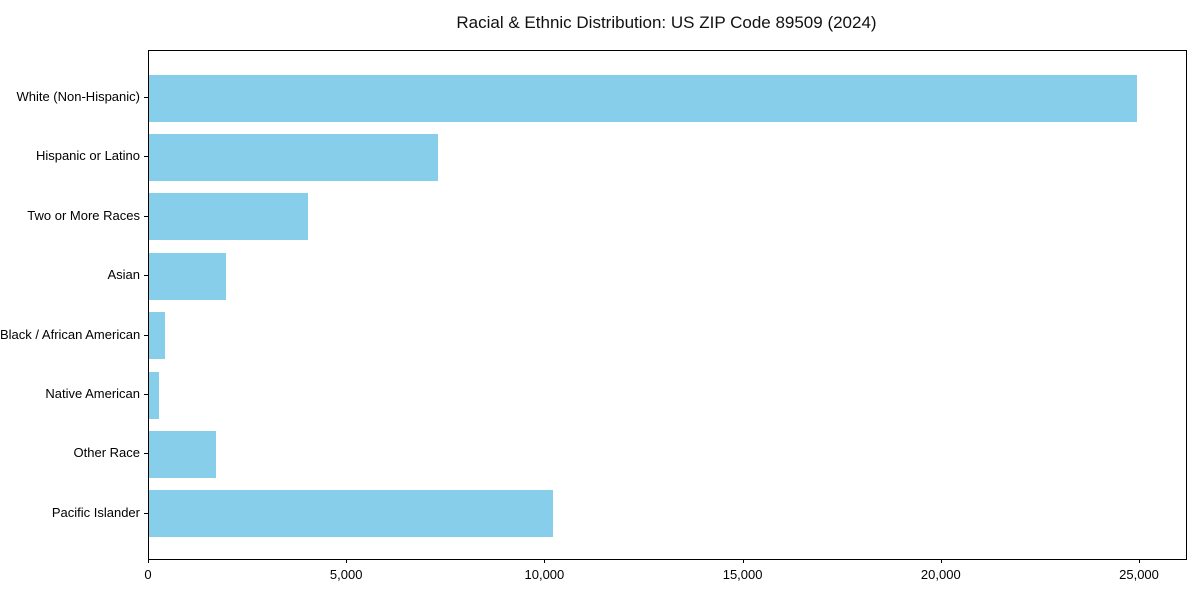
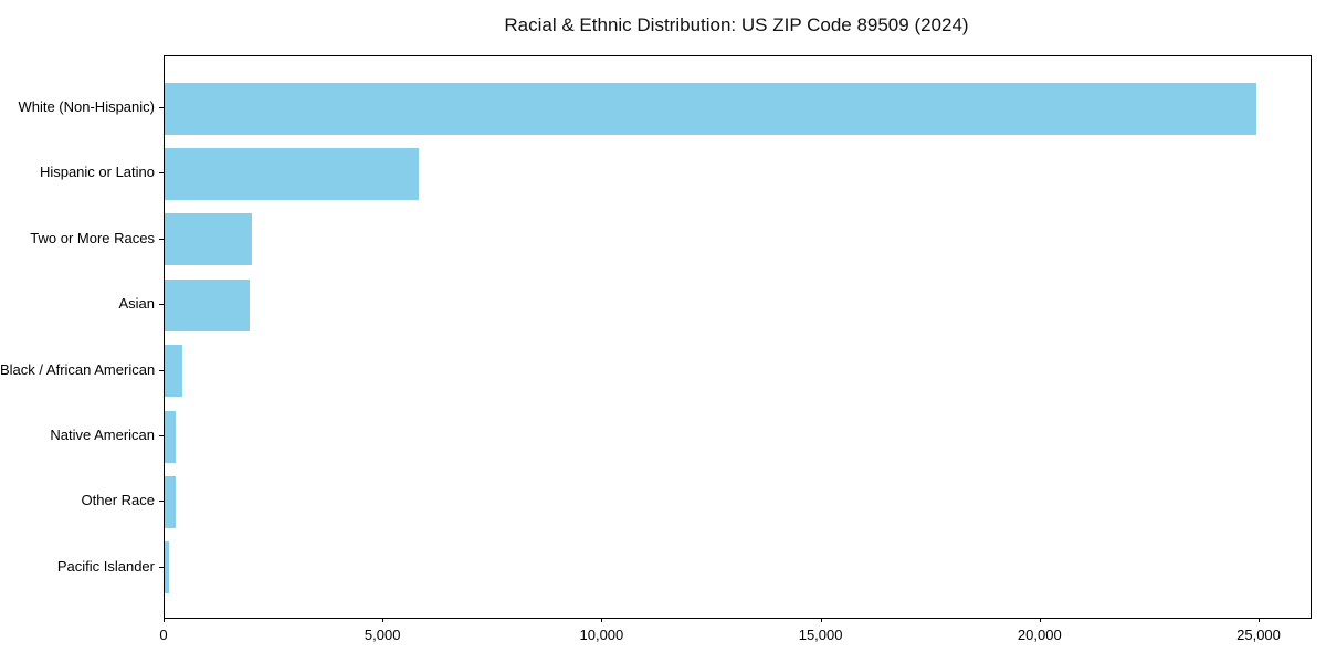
Hispanic or Latino: 7300 -> 5800
Two or More Races: 4000 -> 2000
Other Race: 1700 -> 200
Pacific Islander: 10200 -> 100
